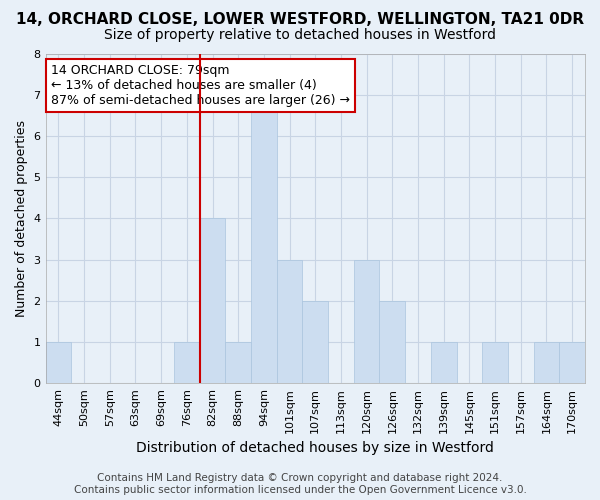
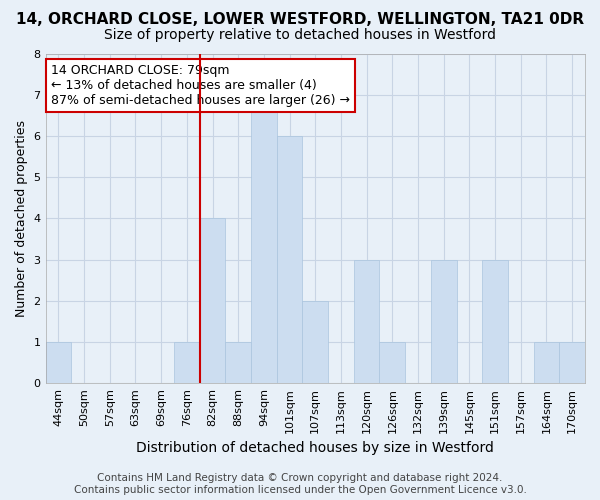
101sqm: 3 -> 6
126sqm: 2 -> 1
139sqm: 1 -> 3
151sqm: 1 -> 3
